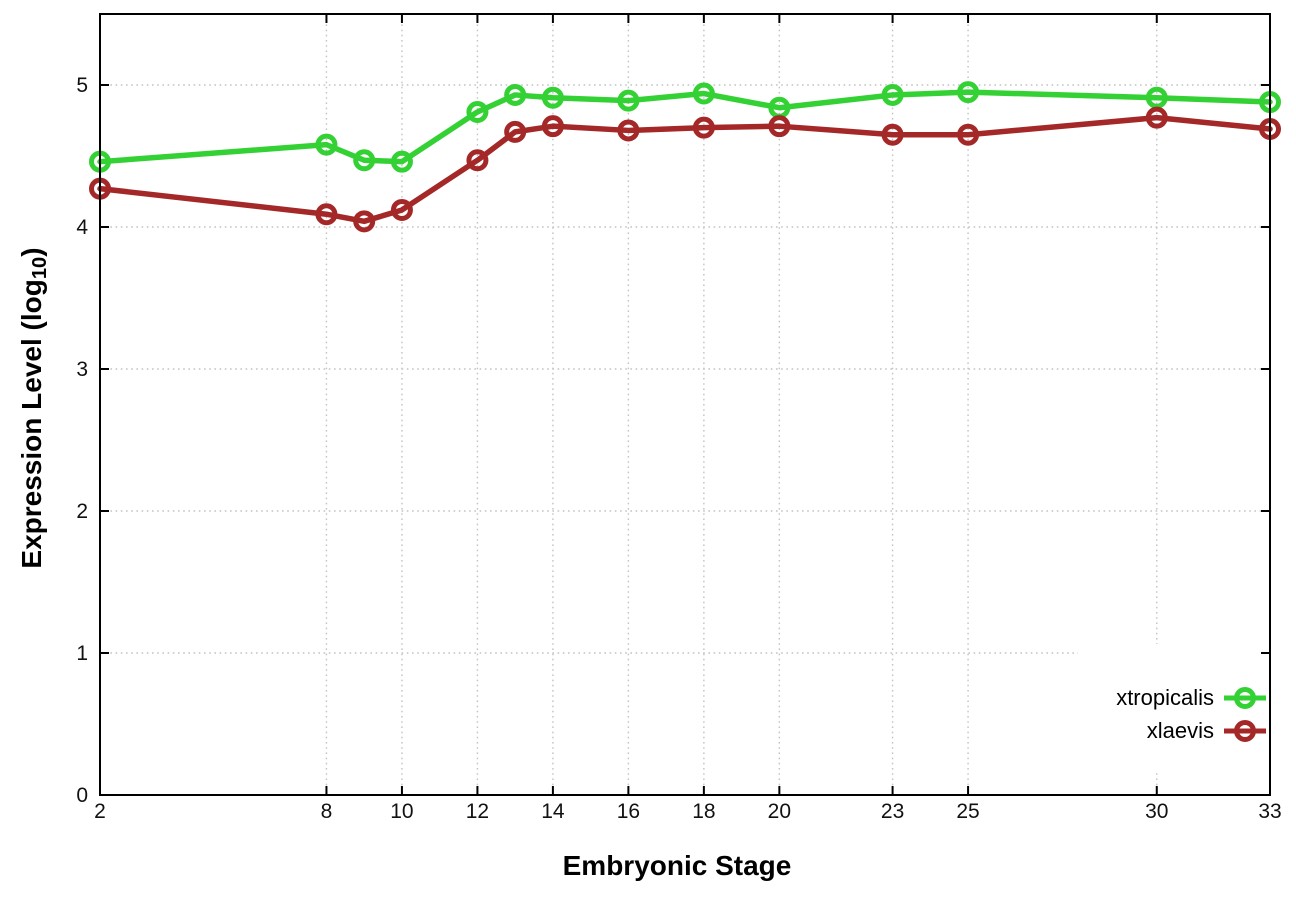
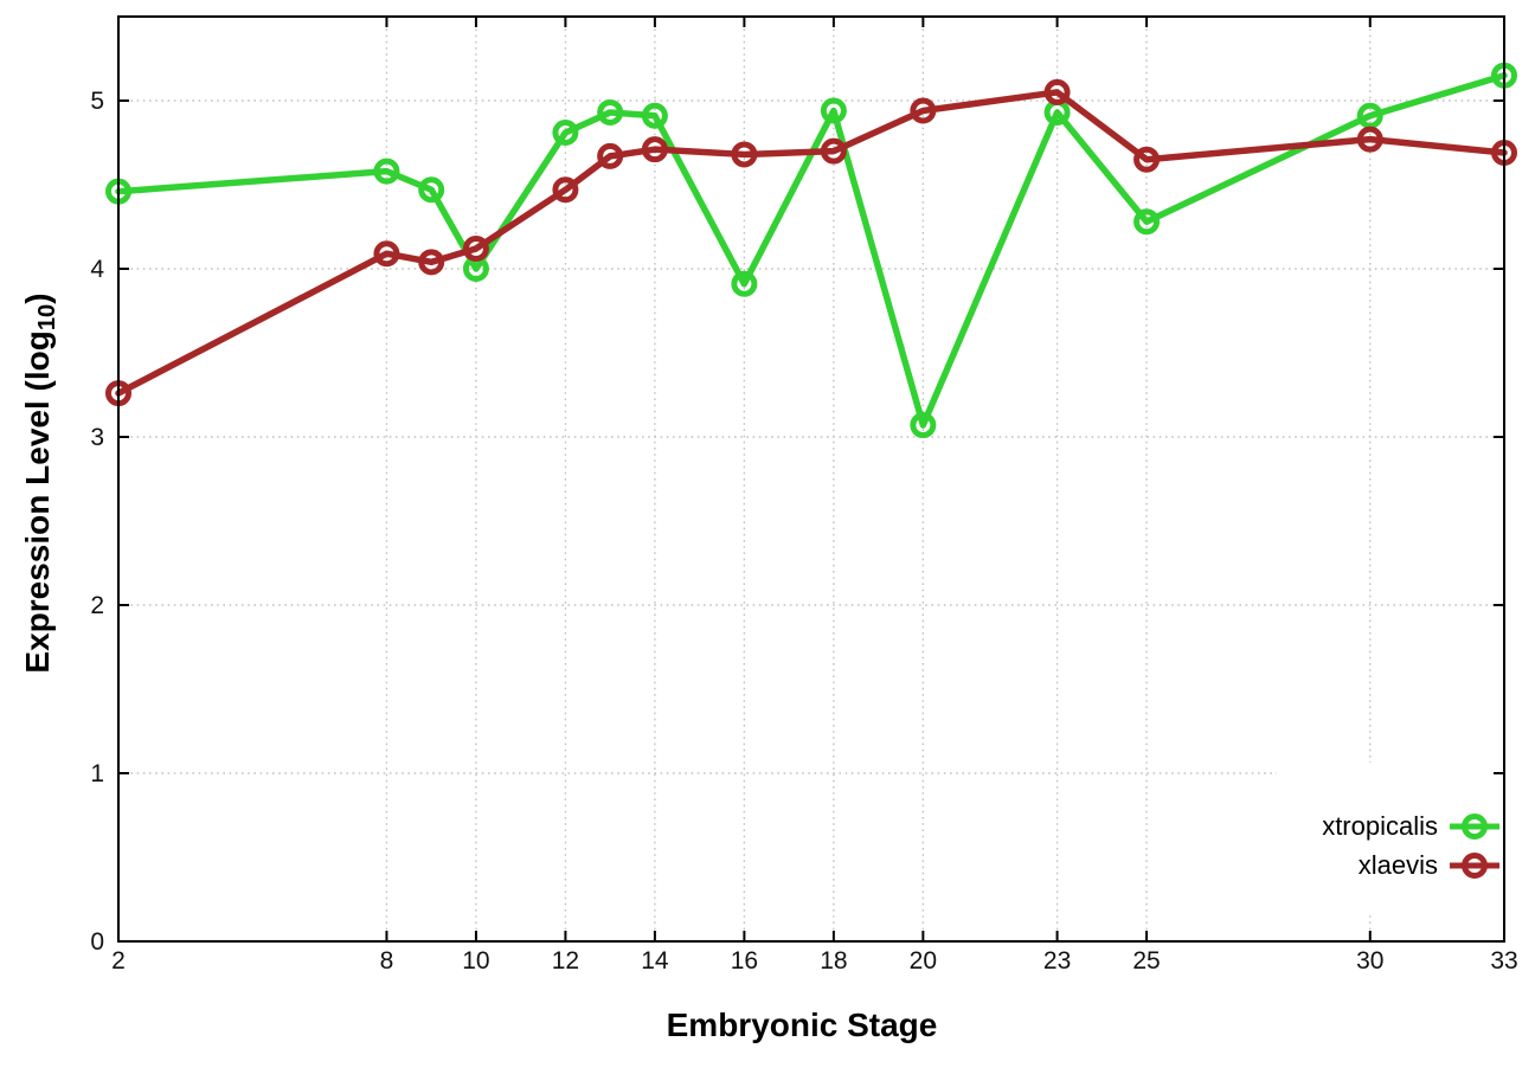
xlaevis/2: 4.27 -> 3.26
xtropicalis/10: 4.46 -> 4.00
xtropicalis/16: 4.89 -> 3.91
xtropicalis/20: 4.84 -> 3.07
xlaevis/20: 4.71 -> 4.94
xlaevis/23: 4.65 -> 5.05
xtropicalis/25: 4.95 -> 4.28
xtropicalis/33: 4.88 -> 5.15
